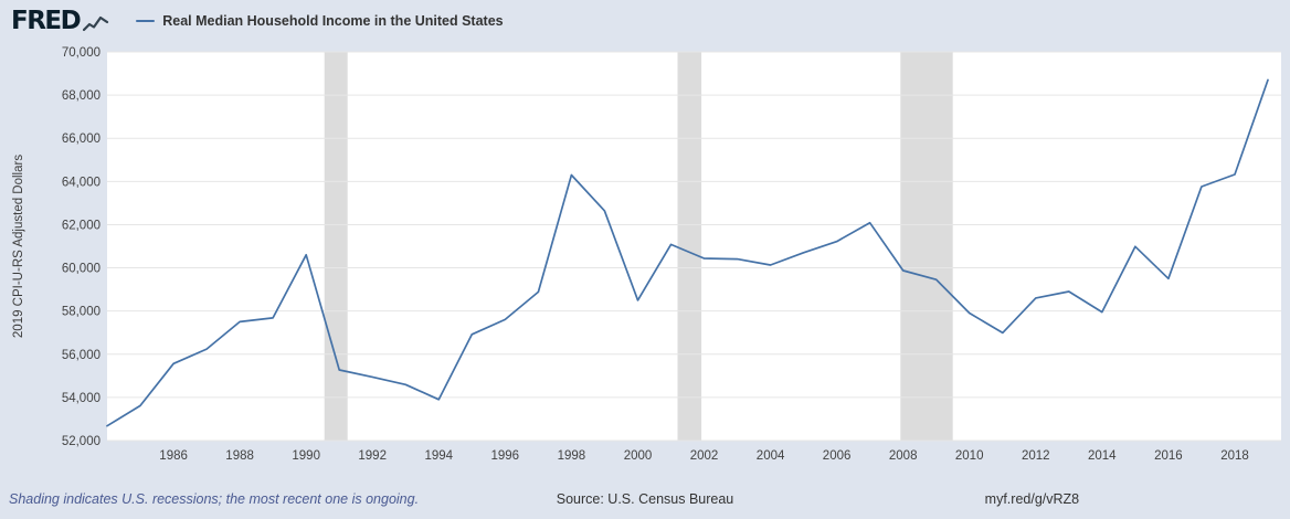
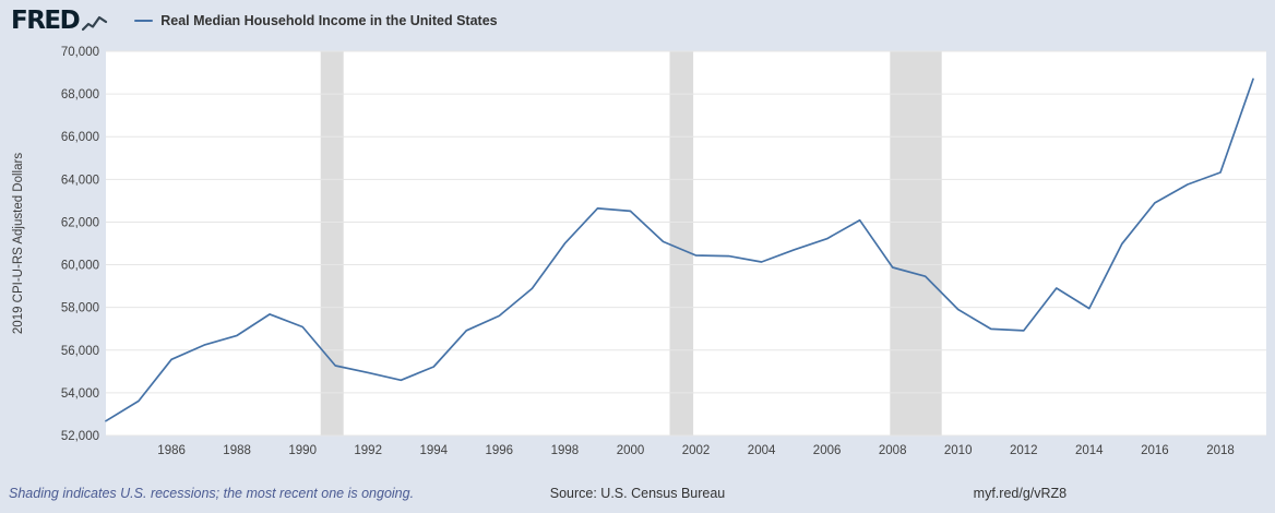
1988: 57500 -> 56700
1990: 60600 -> 57100
1994: 53900 -> 55200
1998: 64300 -> 61000
2000: 58500 -> 62500
2012: 58600 -> 56900
2016: 59500 -> 62900
